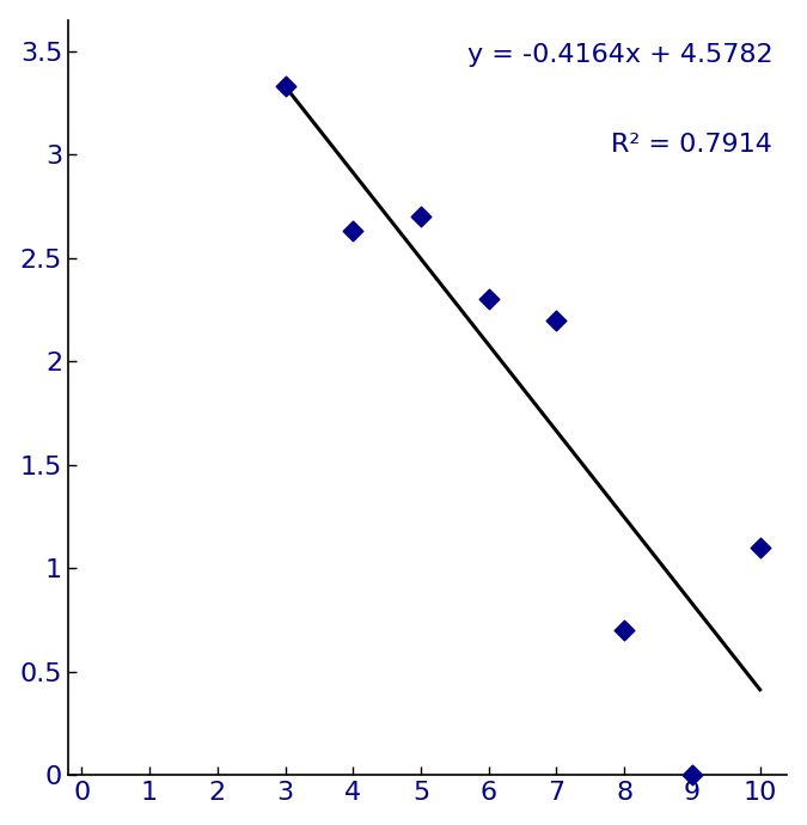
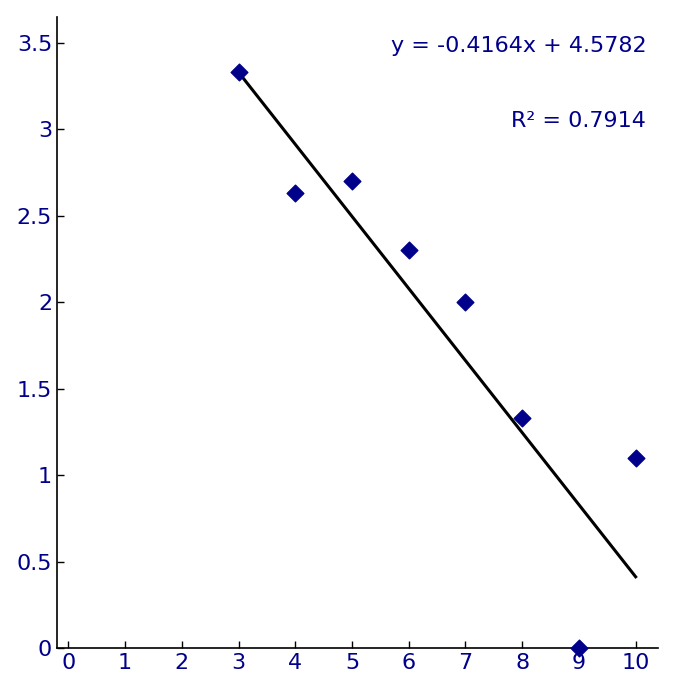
7: 2.20 -> 2.00
8: 0.70 -> 1.33
